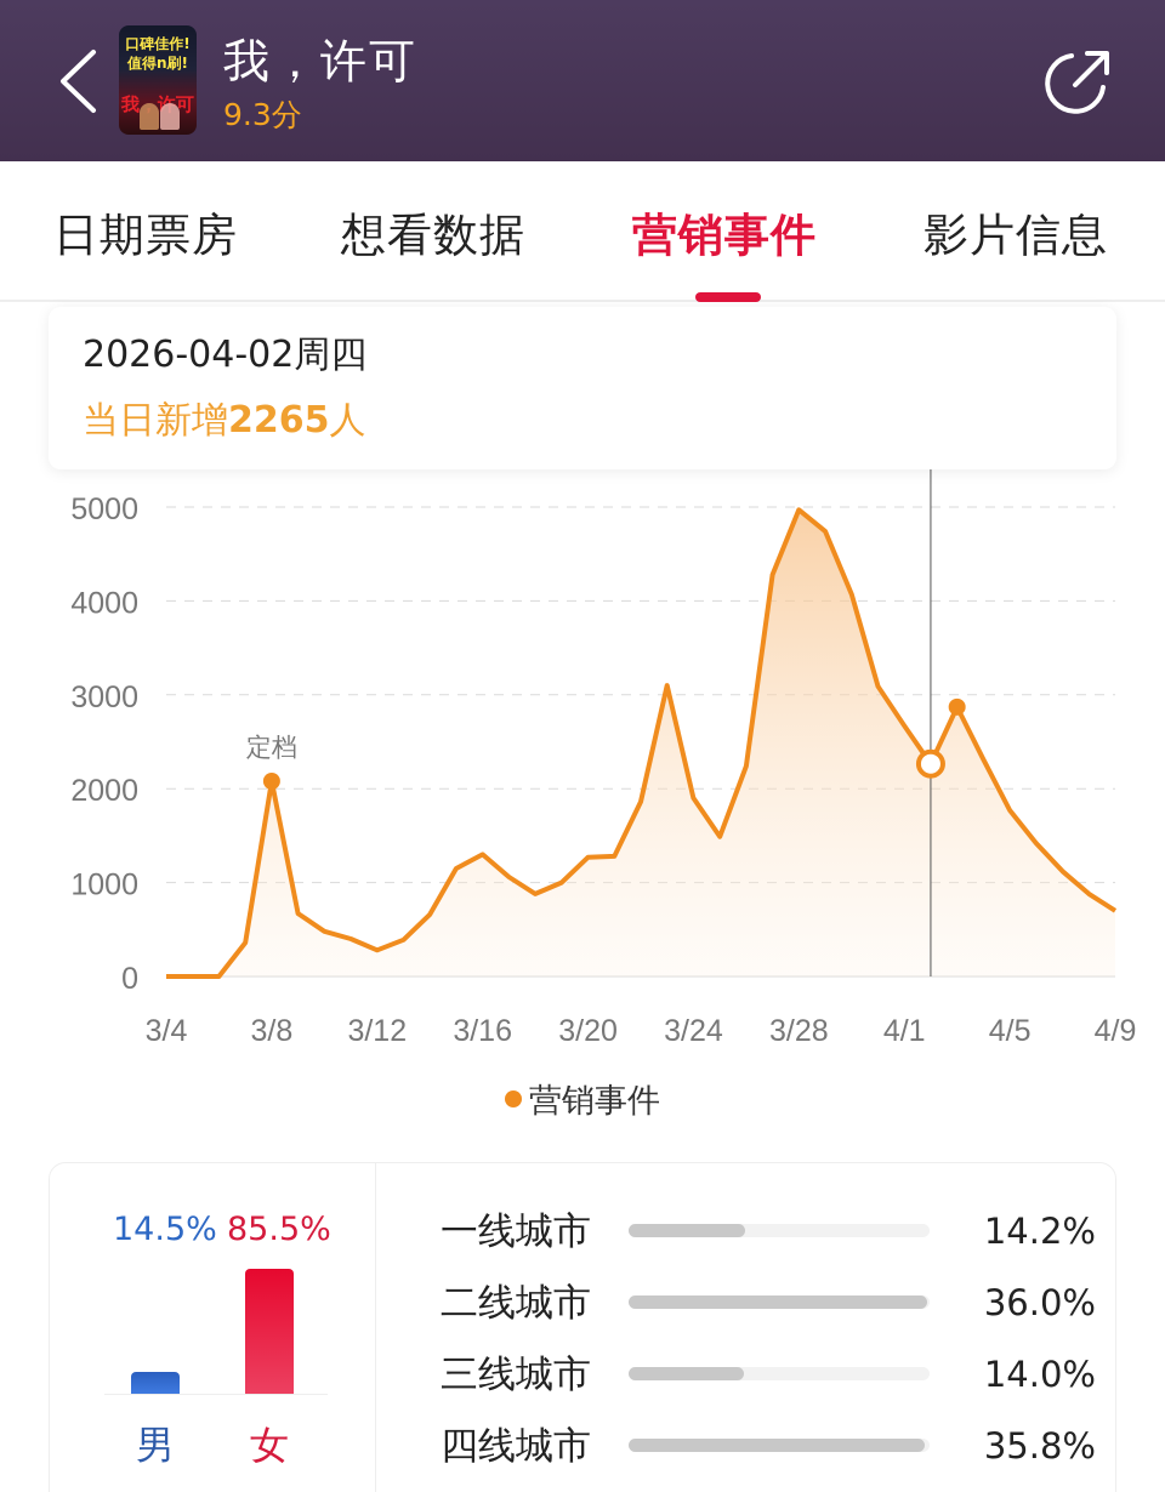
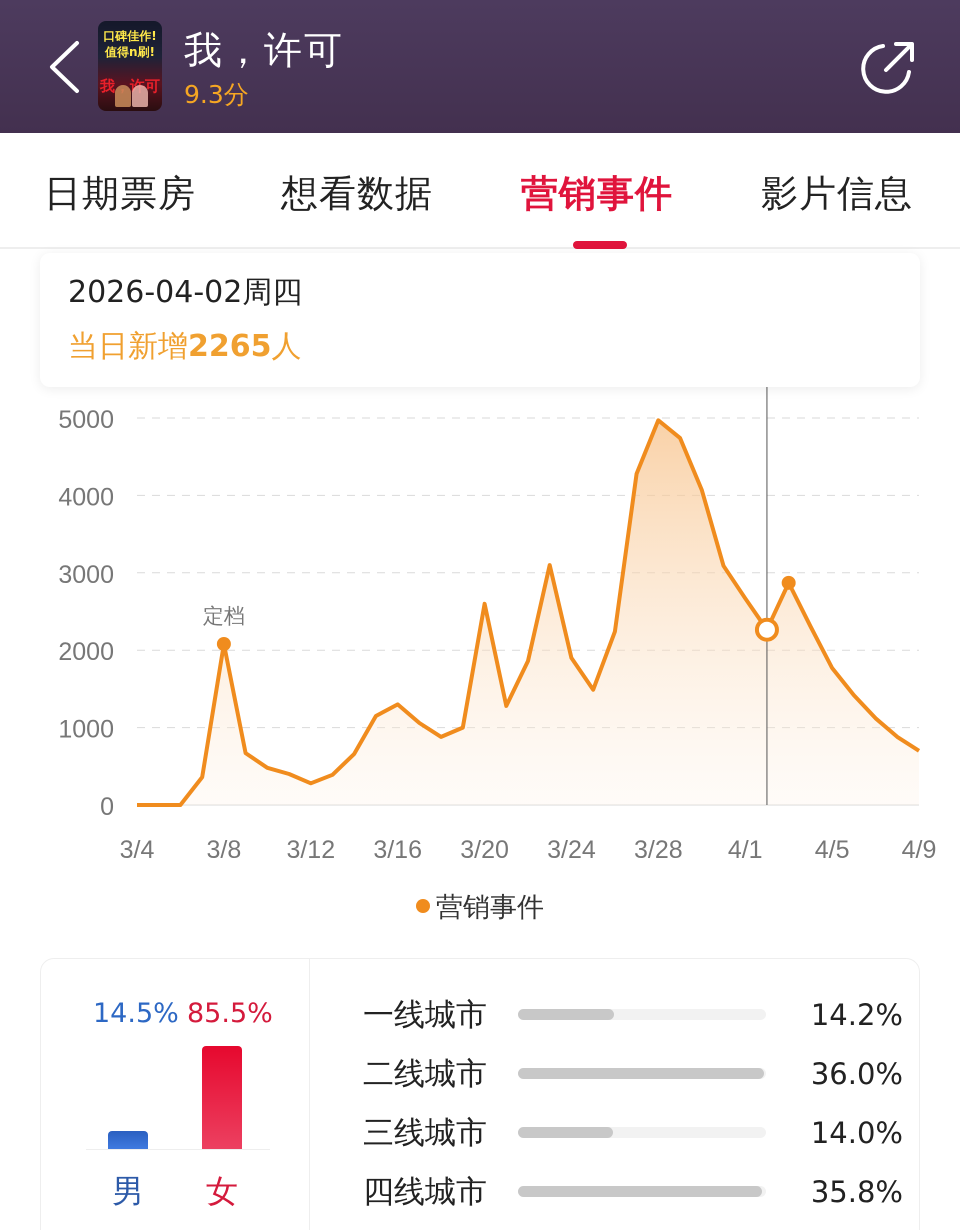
3/20: 1300 -> 2600
